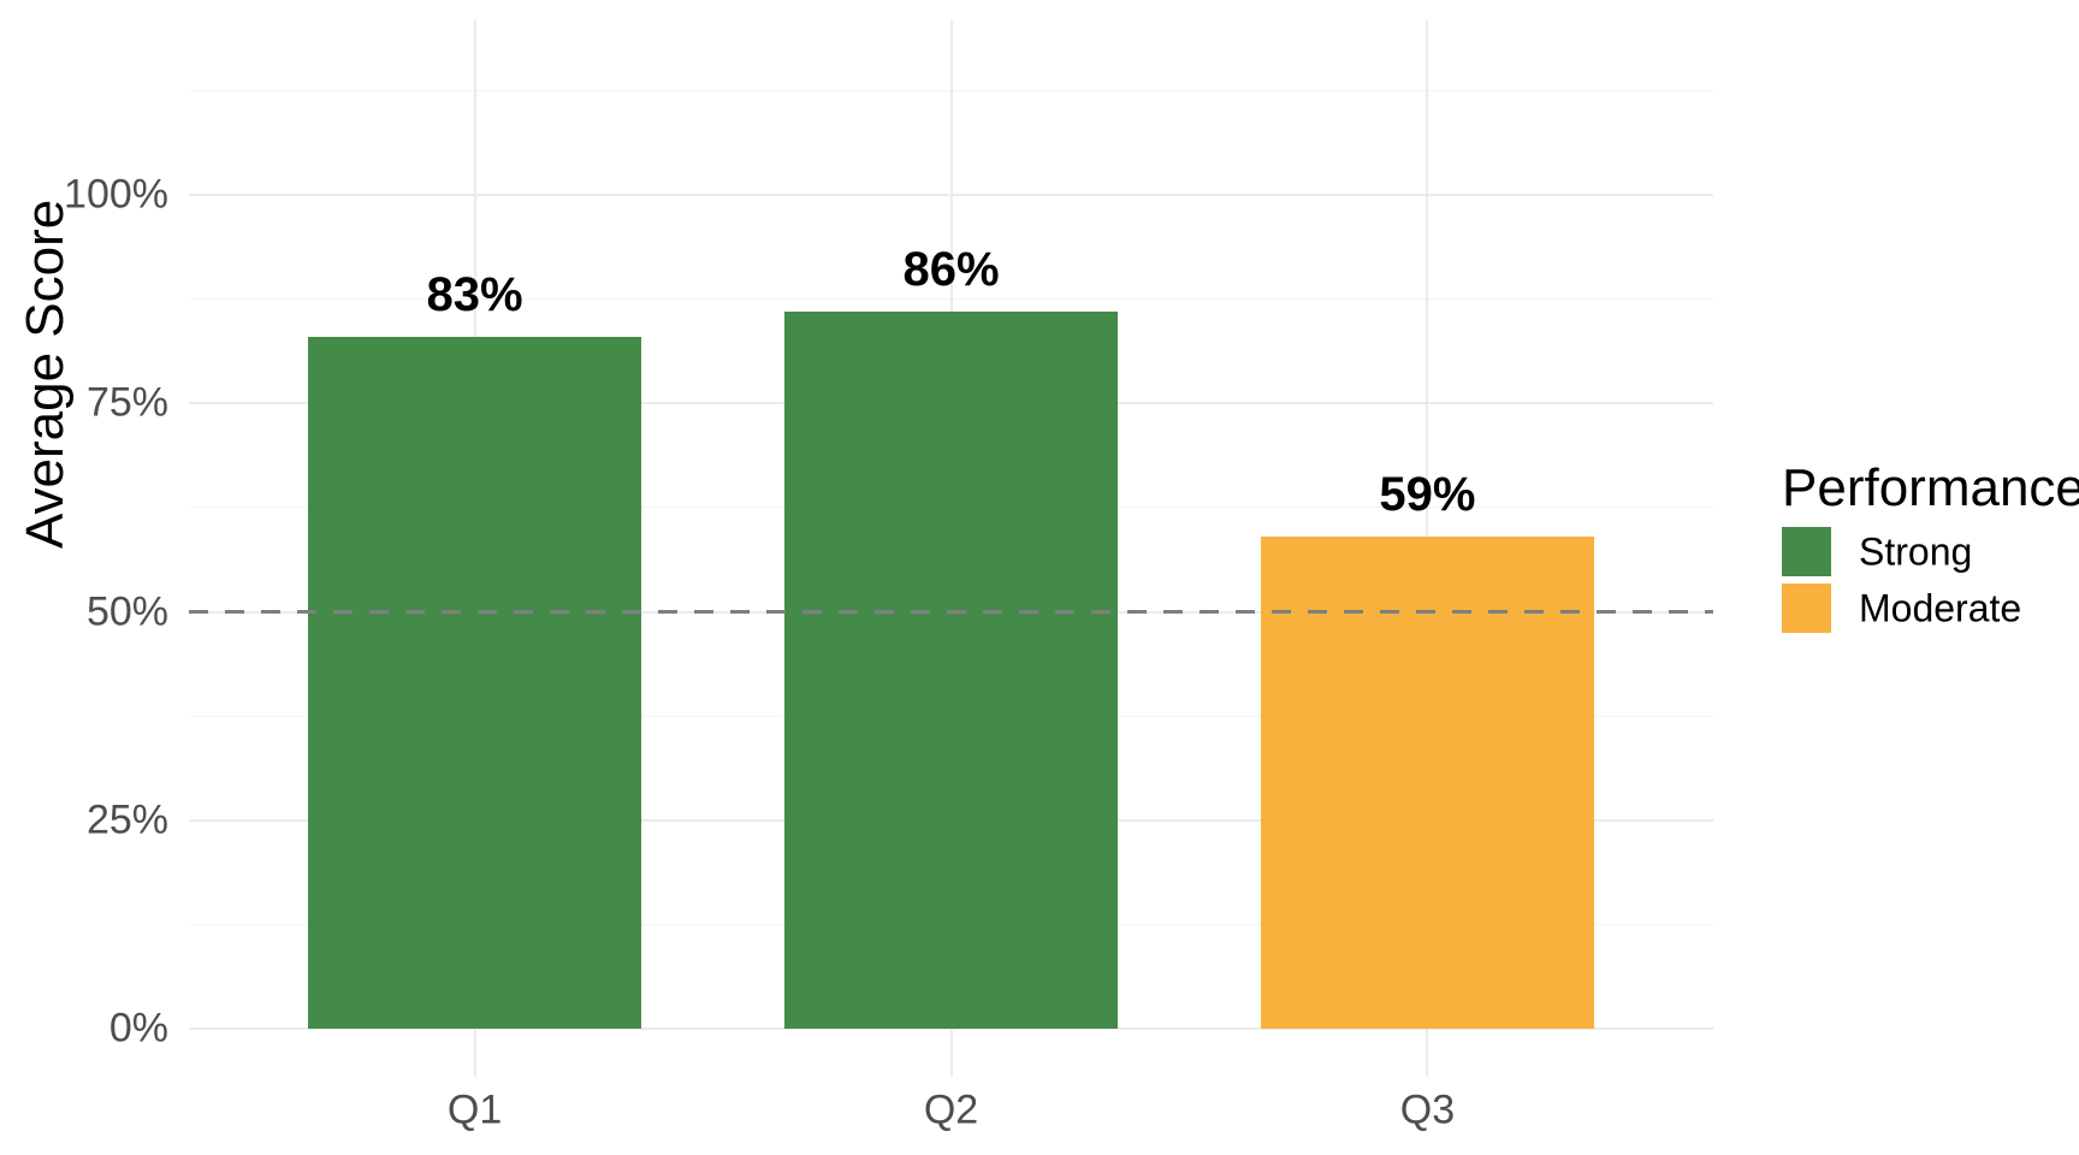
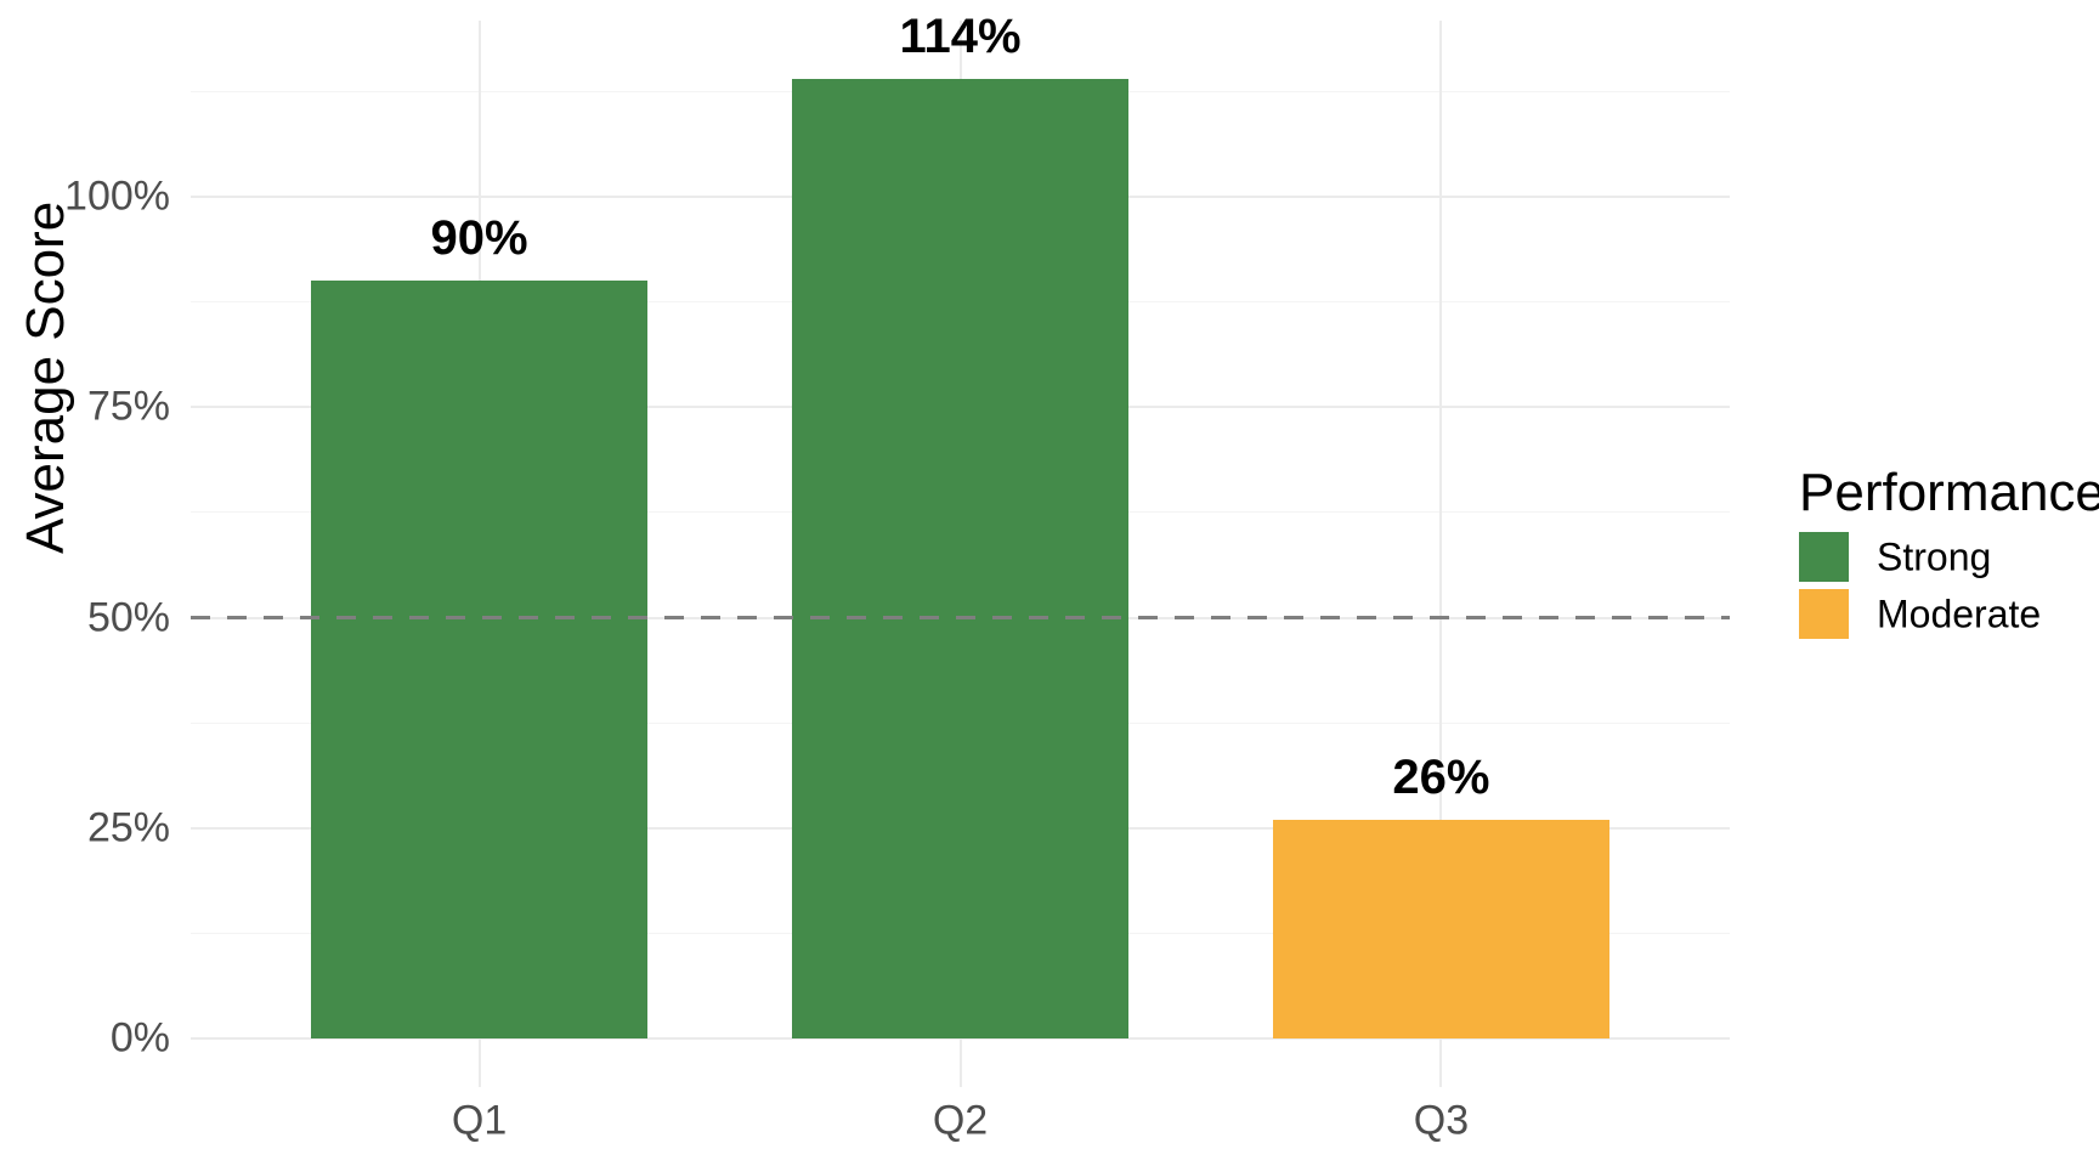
Q1: 83% -> 90%
Q2: 86% -> 114%
Q3: 59% -> 26%
